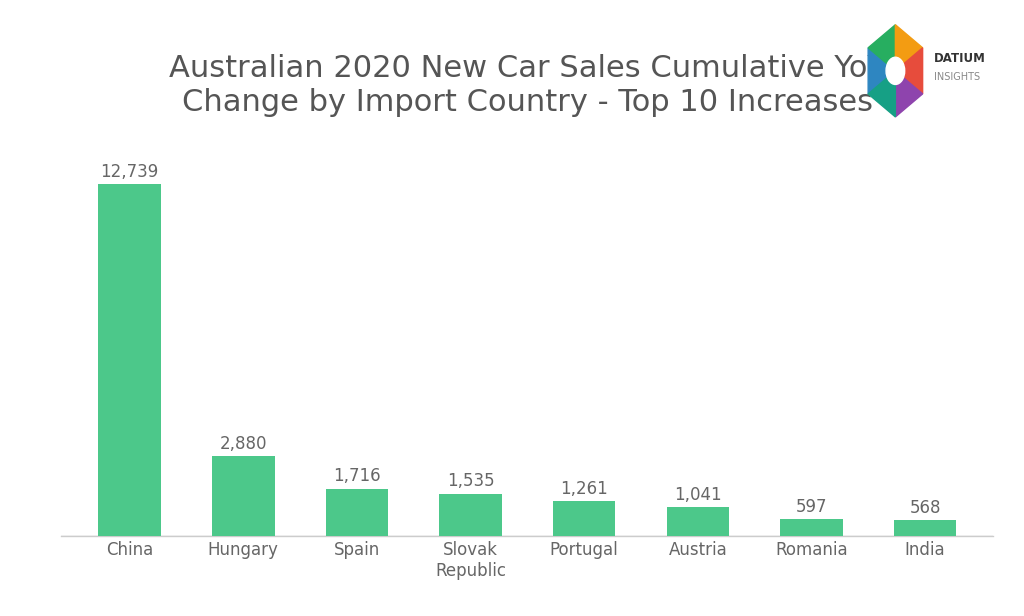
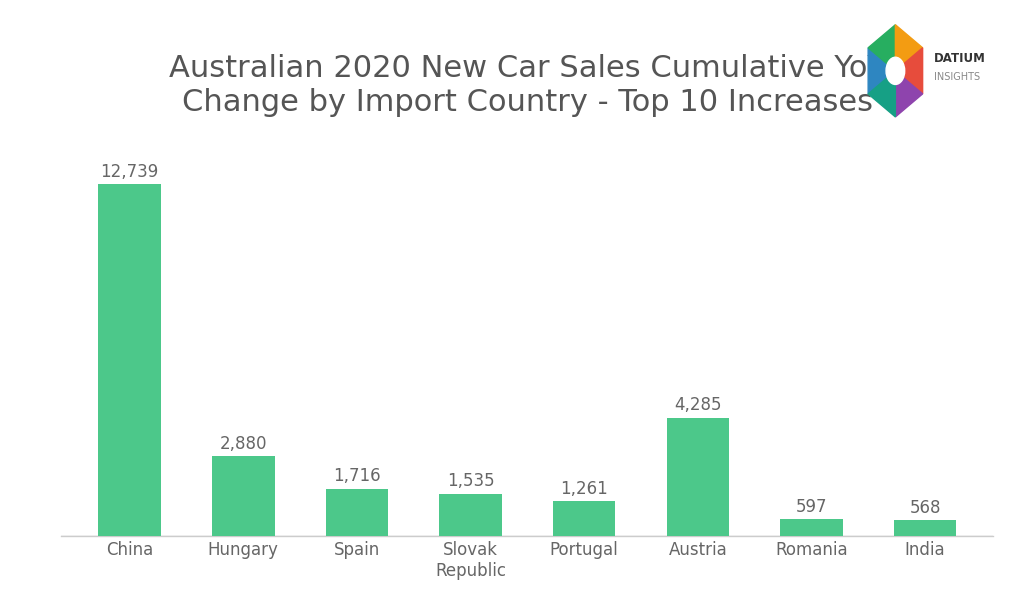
Austria: 1,041 -> 4,285
